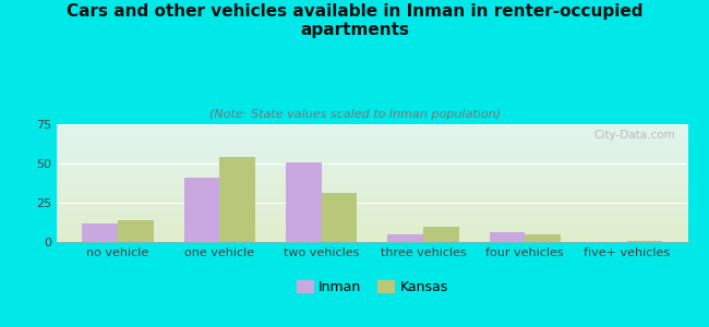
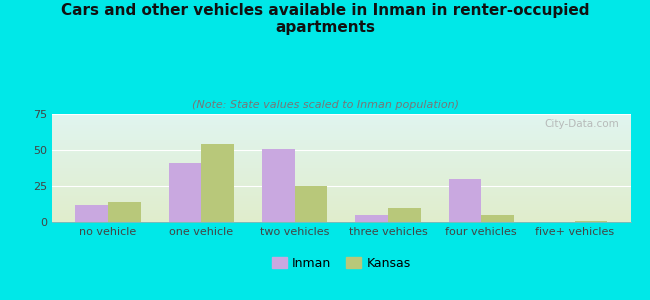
Kansas/two vehicles: 31 -> 25
Inman/four vehicles: 6 -> 30
